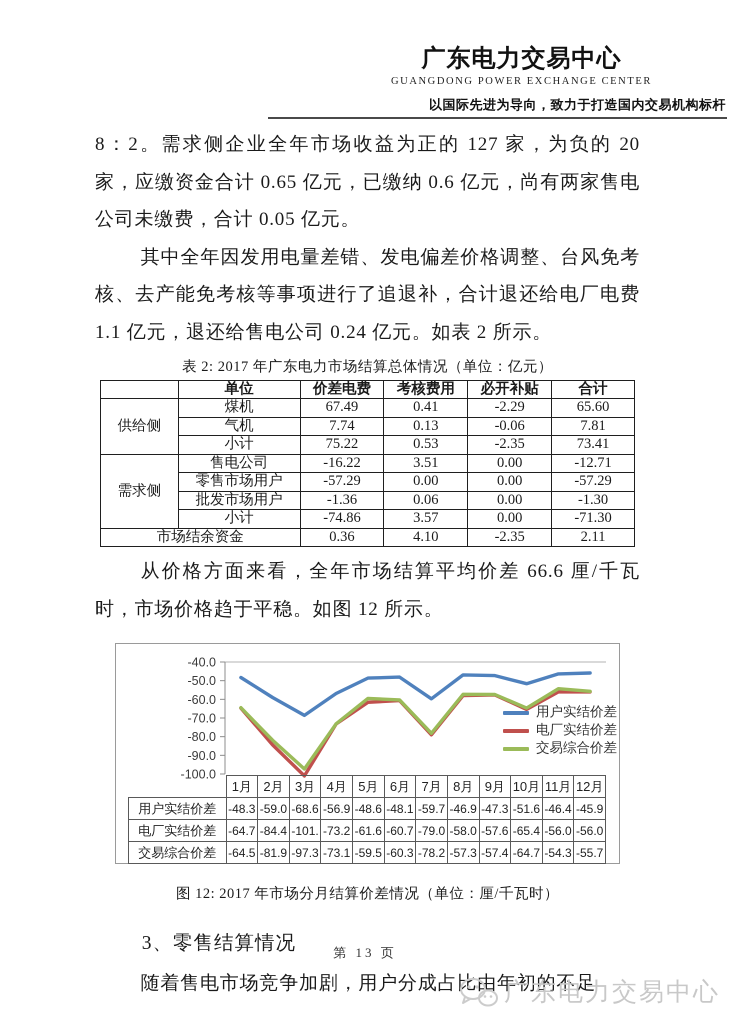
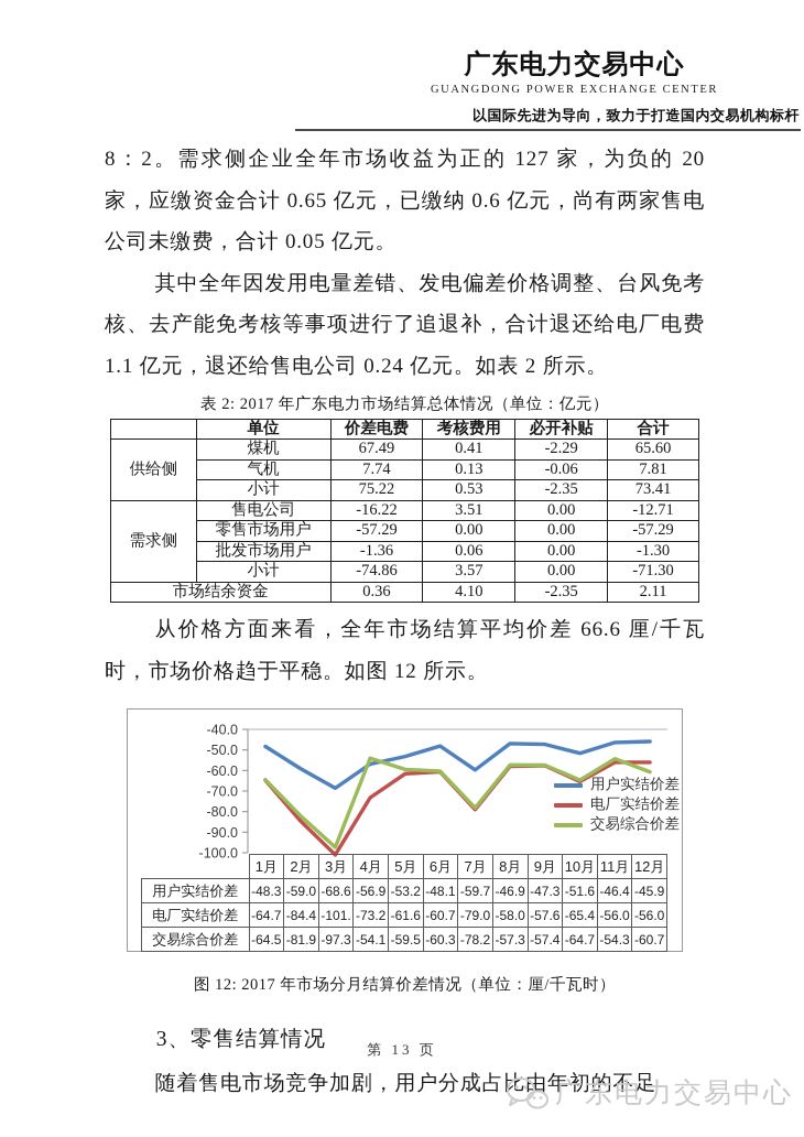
交易综合价差/4月: -73.1 -> -54.1
用户实结价差/5月: -48.6 -> -53.2
交易综合价差/12月: -55.7 -> -60.7
